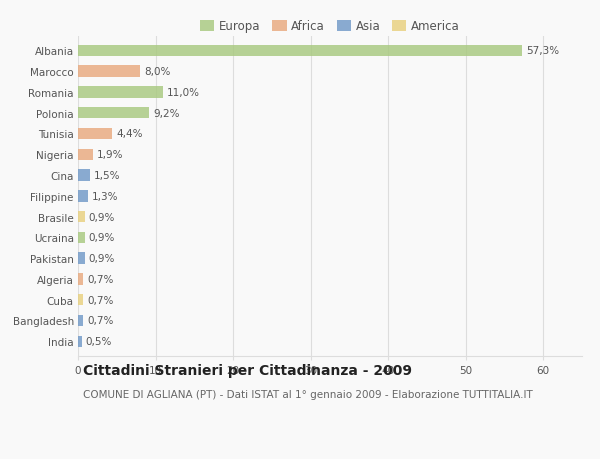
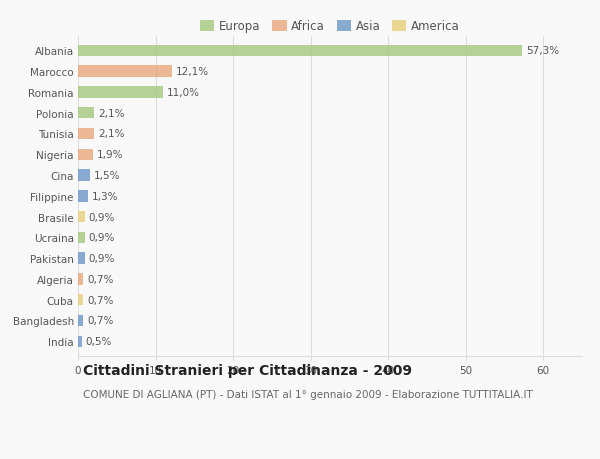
Marocco: 8,0% -> 12,1%
Polonia: 9,2% -> 2,1%
Tunisia: 4,4% -> 2,1%
